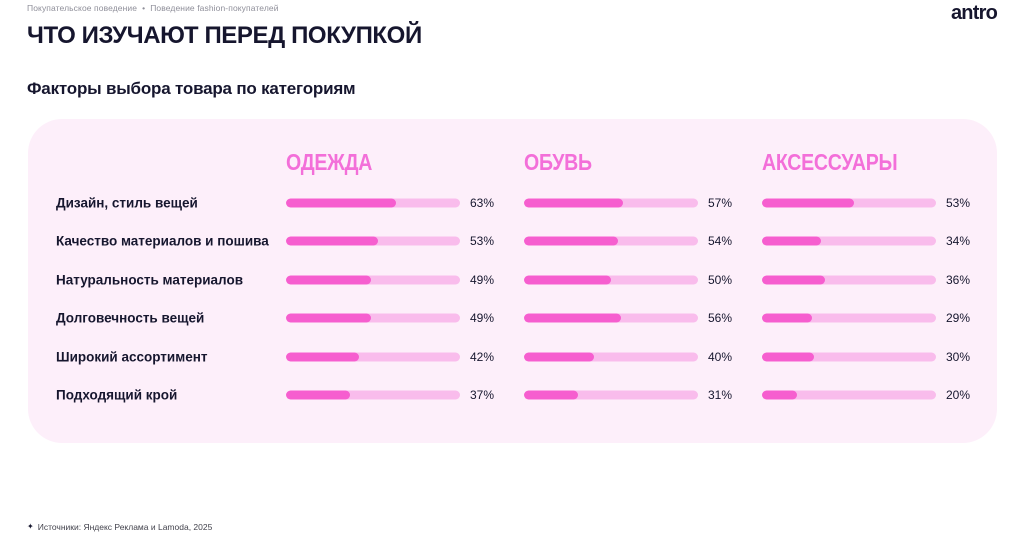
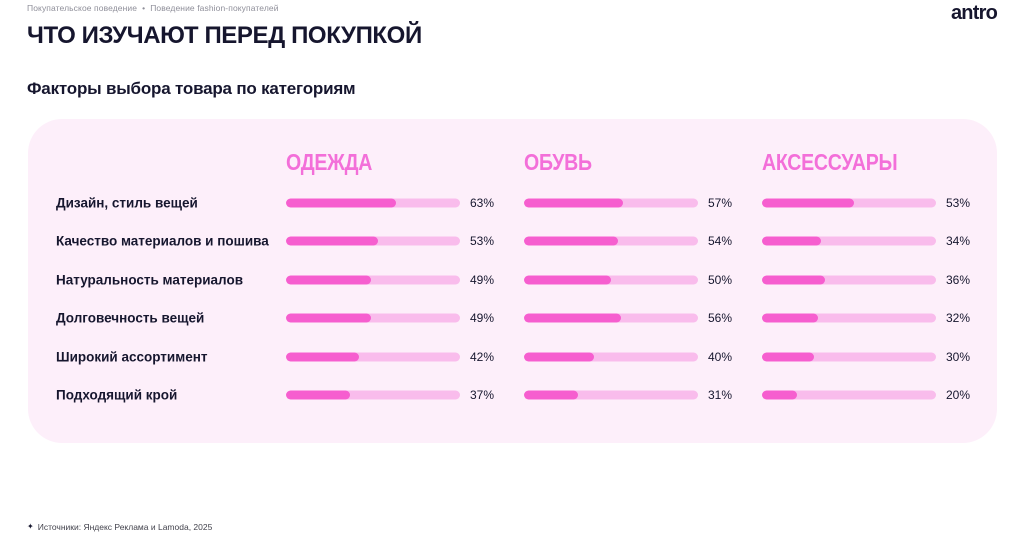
АКСЕССУАРЫ/Долговечность вещей: 29% -> 32%
